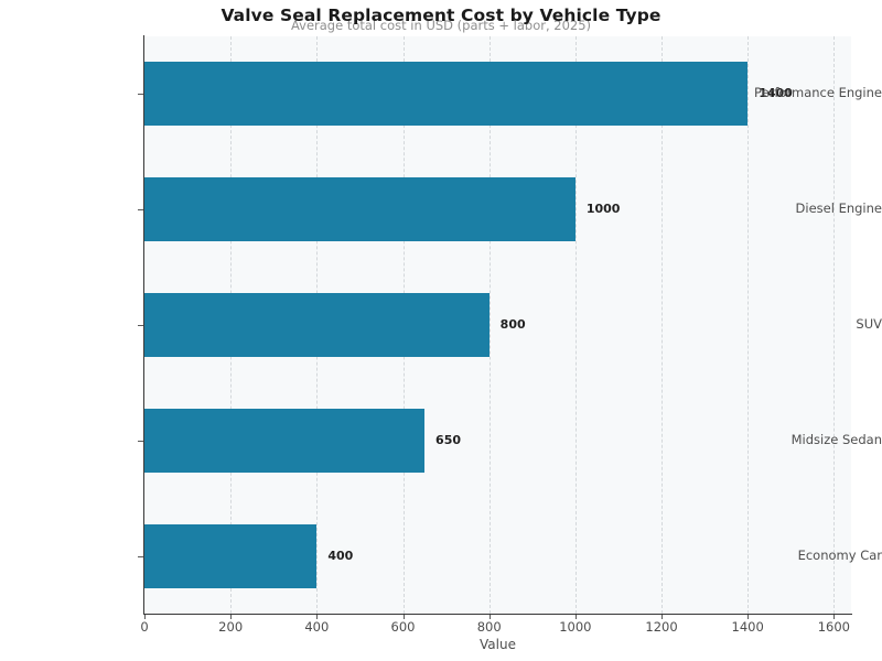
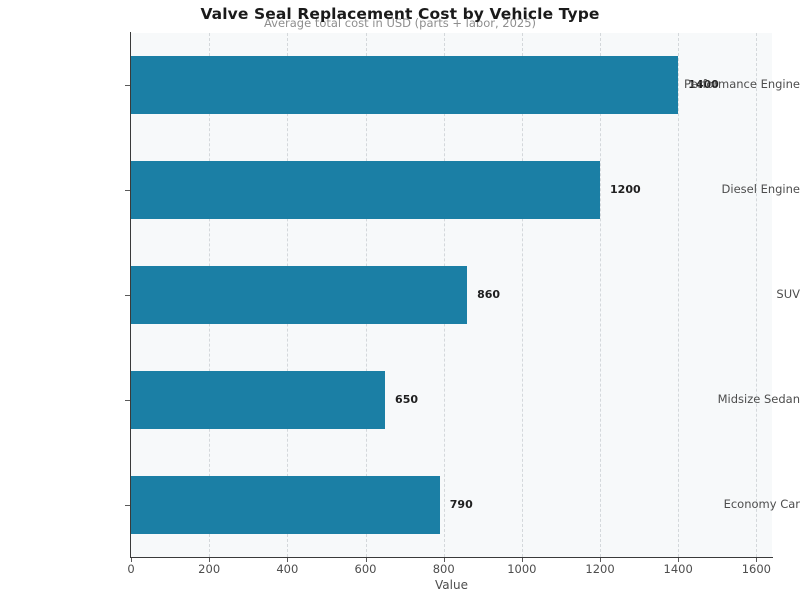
Diesel Engine: 1000 -> 1200
SUV: 800 -> 860
Economy Car: 400 -> 790
